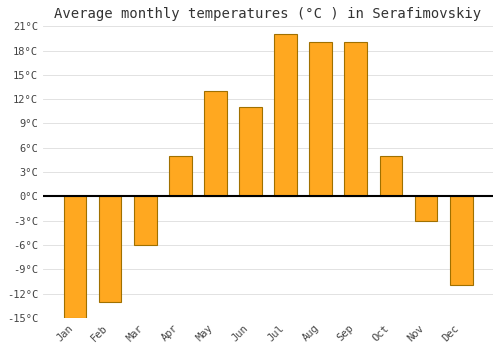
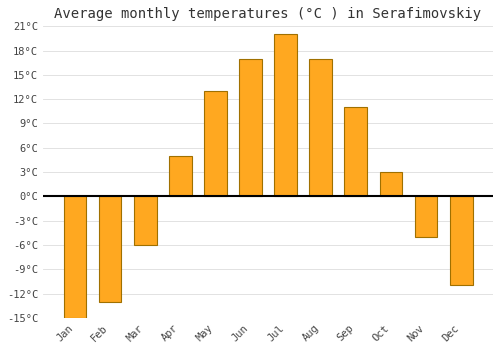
Jun: 11°C -> 17°C
Aug: 19°C -> 17°C
Sep: 19°C -> 11°C
Oct: 5°C -> 3°C
Nov: -3°C -> -5°C
